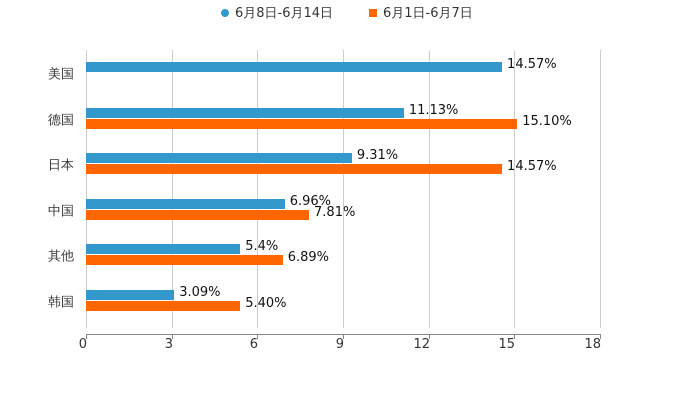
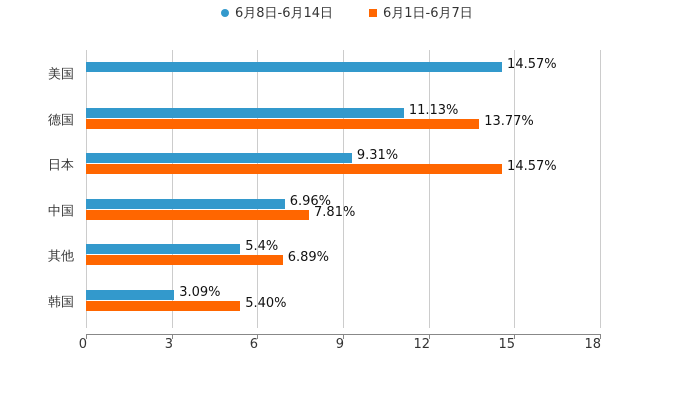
6月1日-6月7日/德国: 15.10% -> 13.77%
